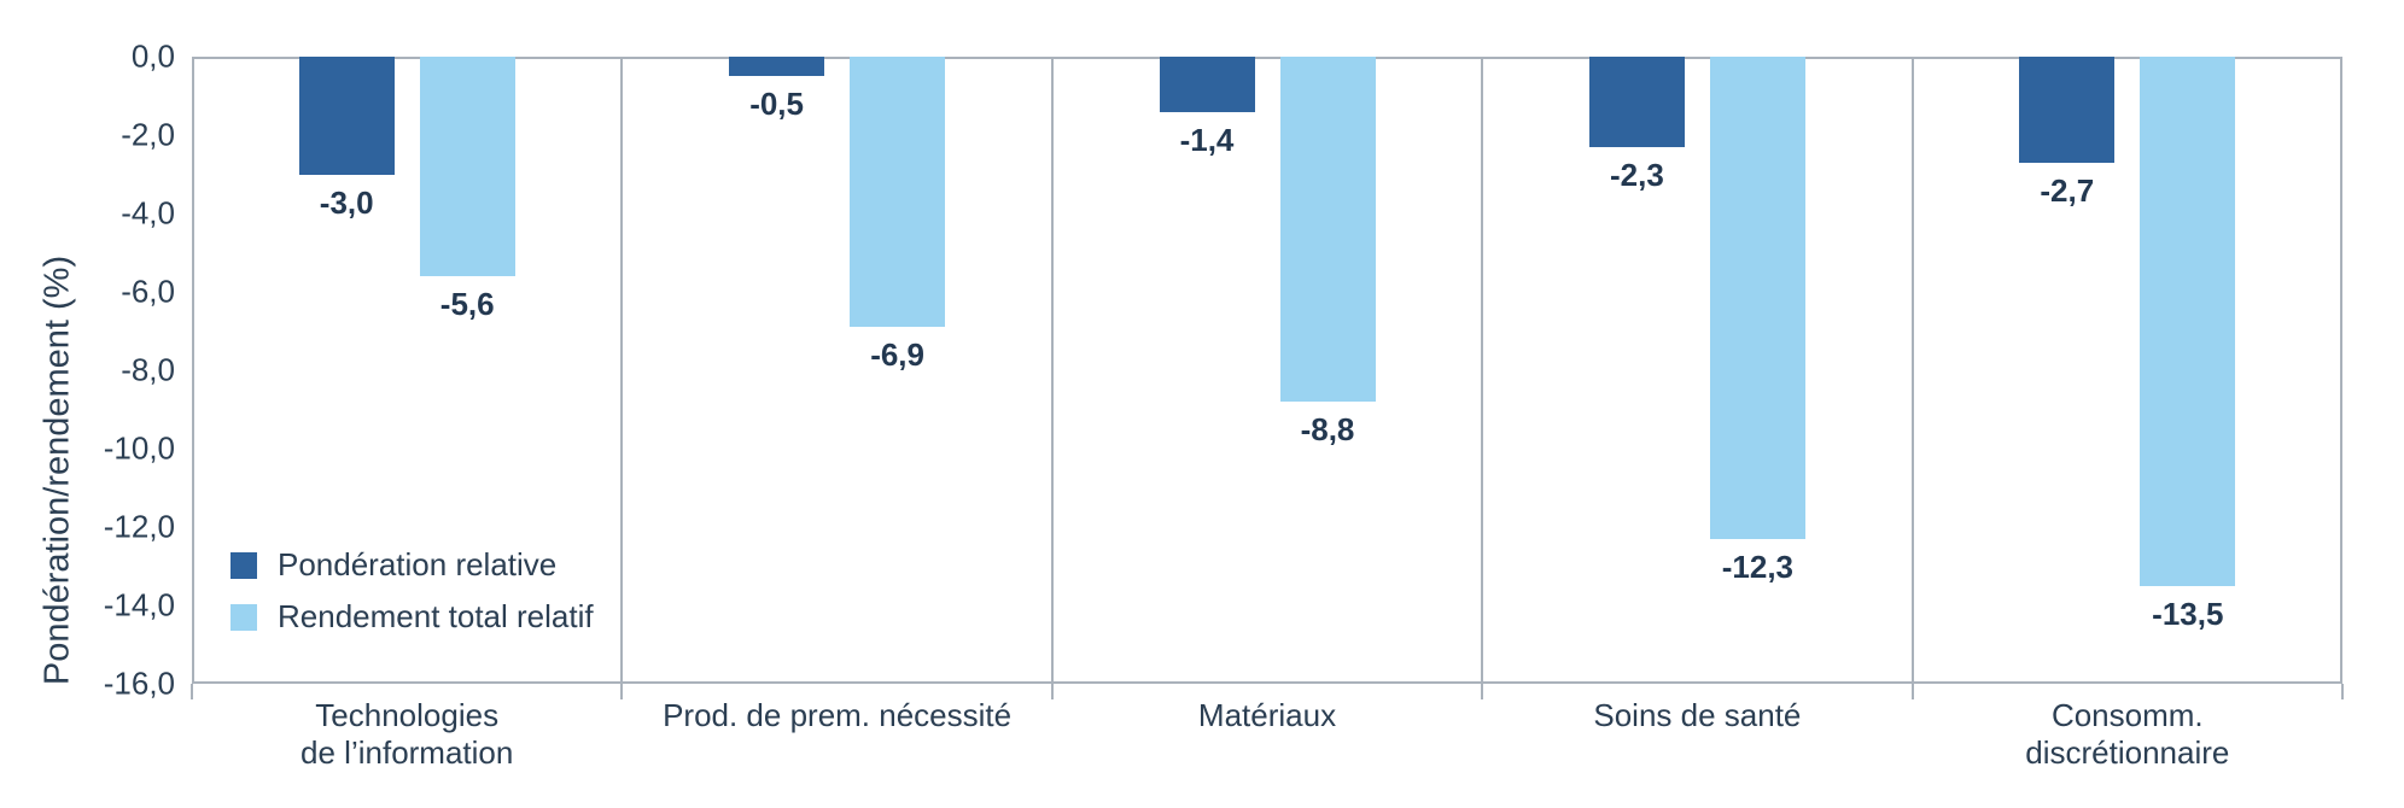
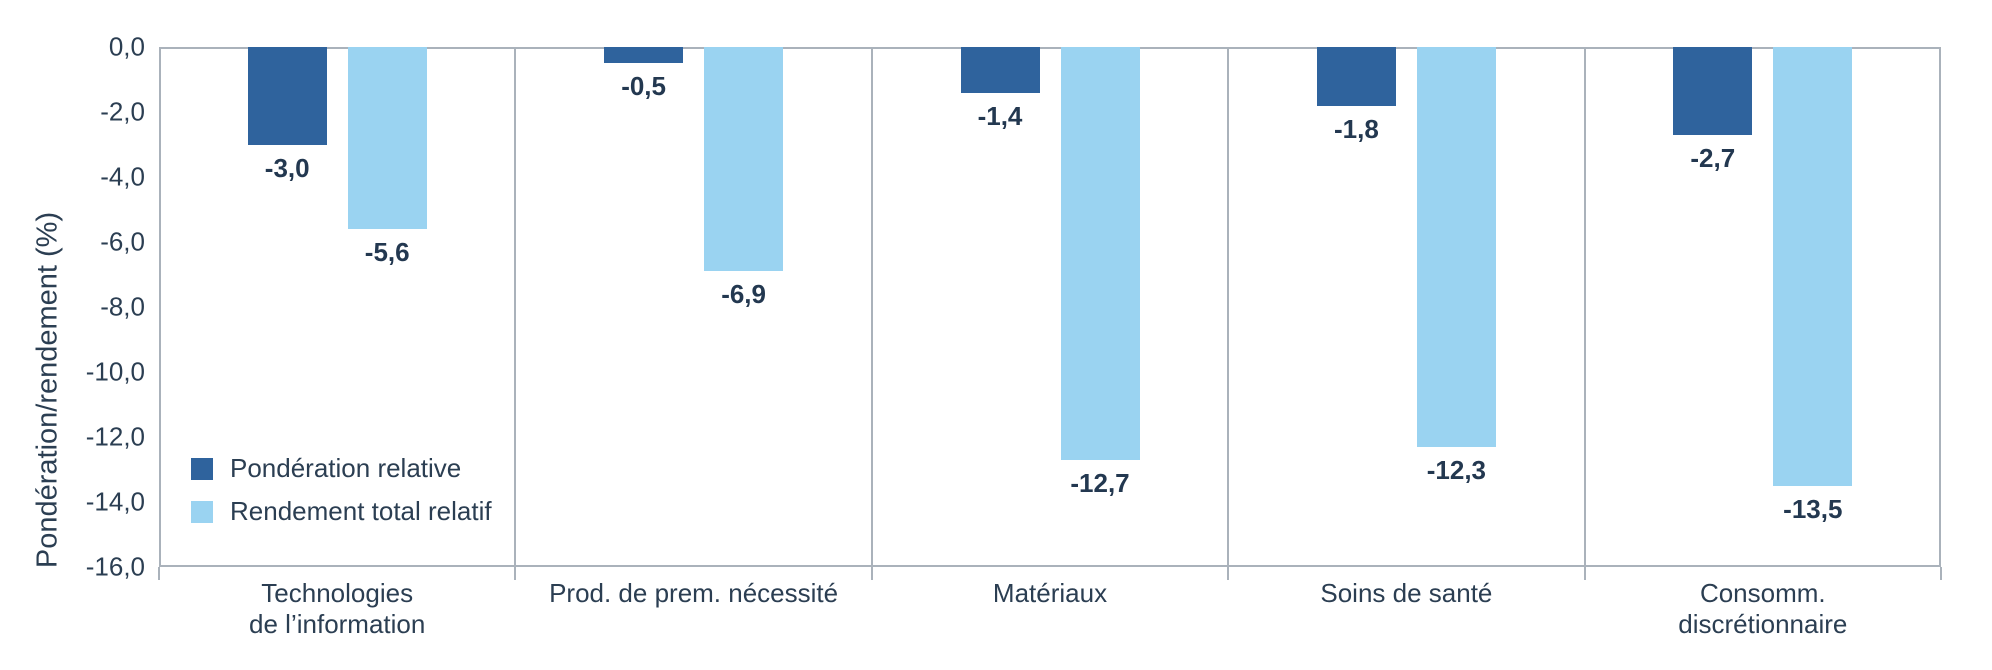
Rendement total relatif/Matériaux: -8,8 -> -12,7
Pondération relative/Soins de santé: -2,3 -> -1,8
